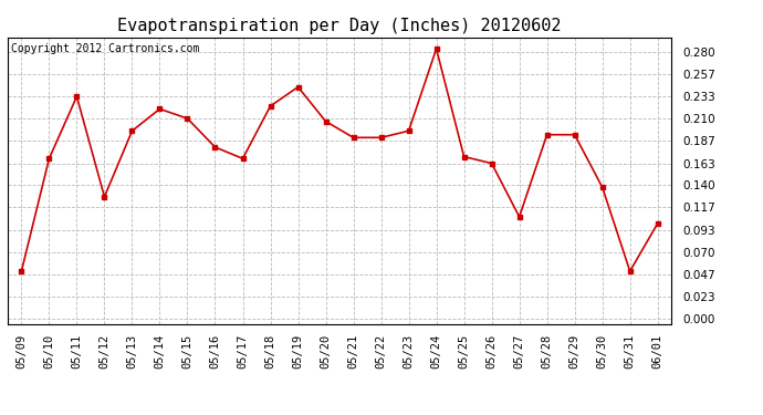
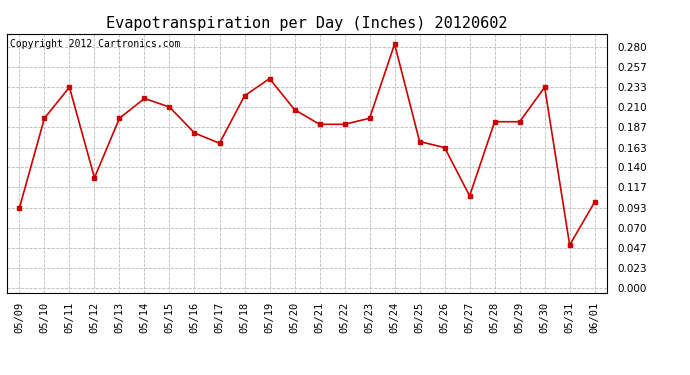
05/09: 0.050 -> 0.093
05/10: 0.168 -> 0.197
05/30: 0.138 -> 0.233
